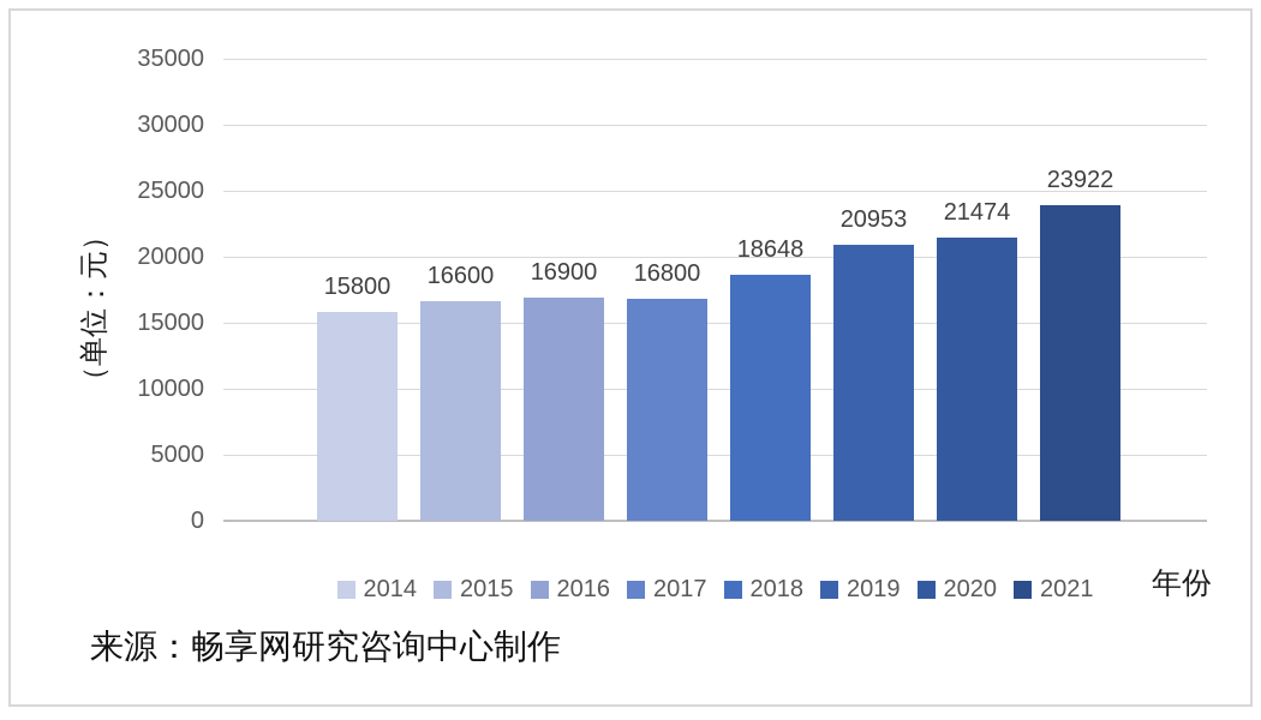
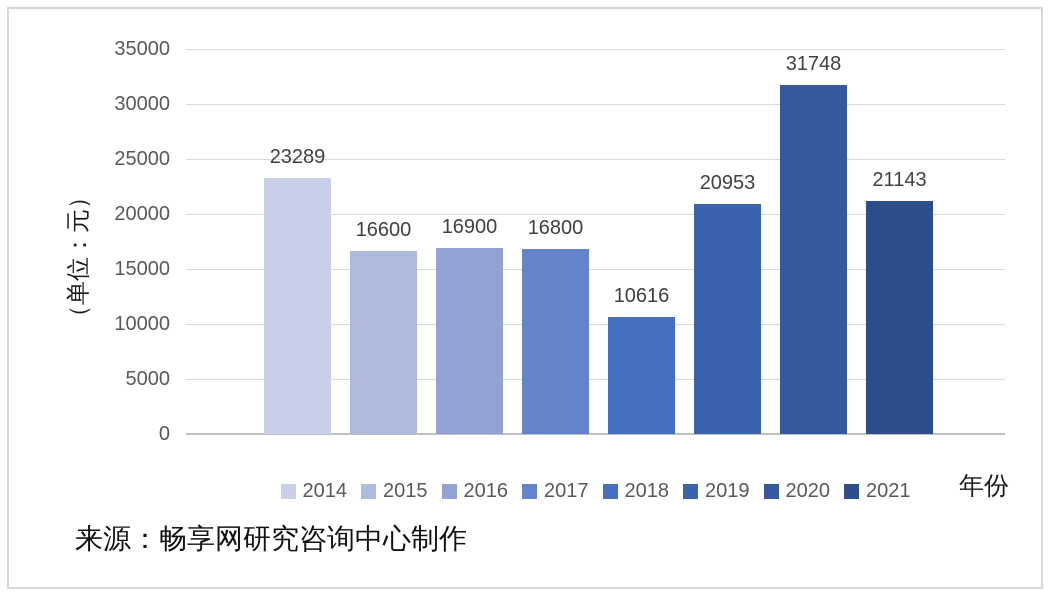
2014: 15800 -> 23289
2018: 18648 -> 10616
2020: 21474 -> 31748
2021: 23922 -> 21143
